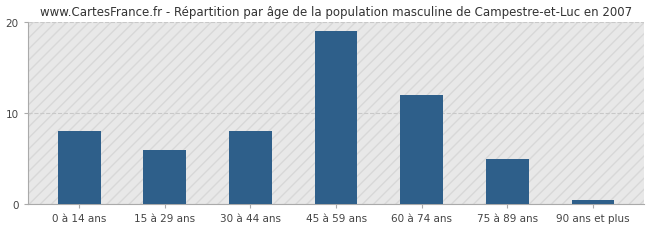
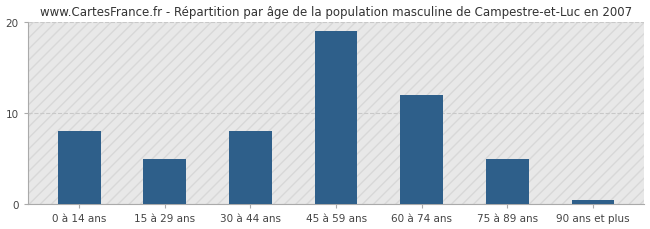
15 à 29 ans: 6.0 -> 5.0
